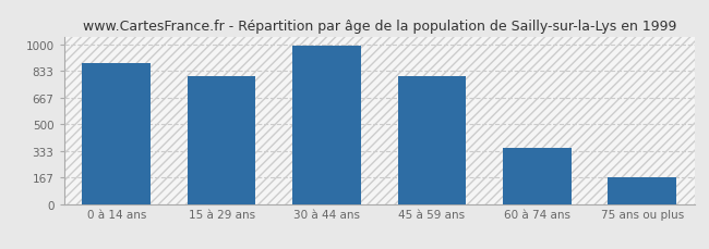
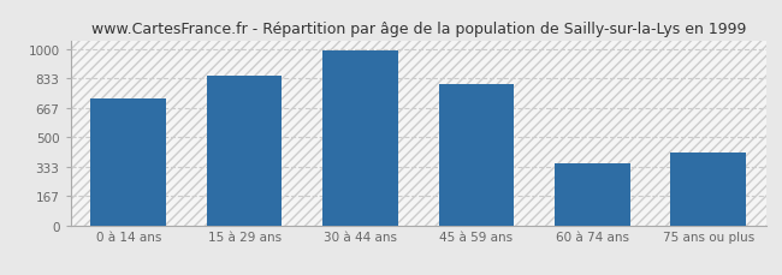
0 à 14 ans: 880 -> 720
15 à 29 ans: 800 -> 850
75 ans ou plus: 170 -> 410
